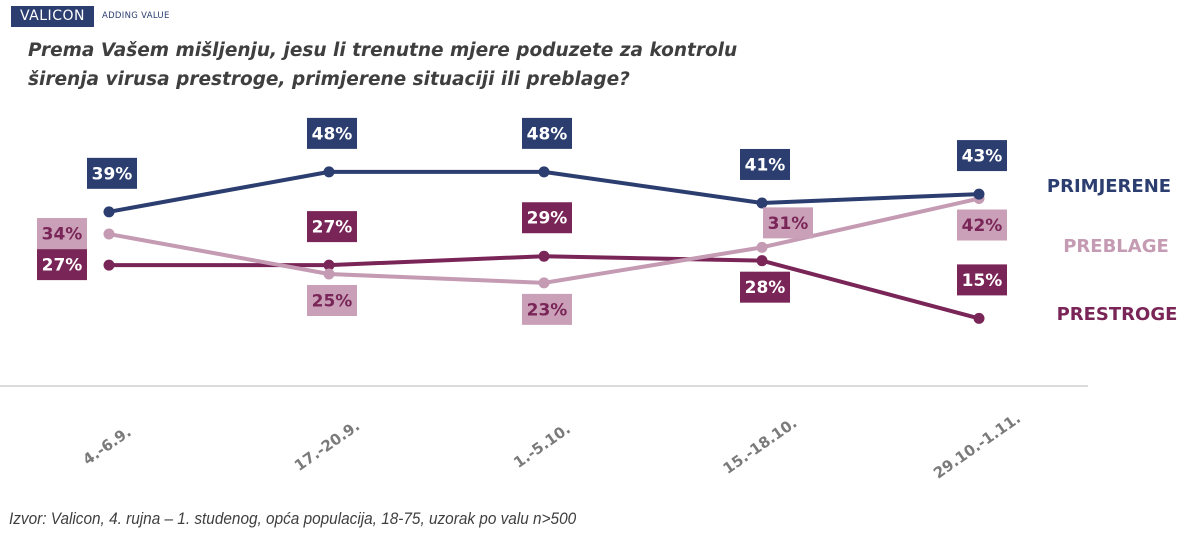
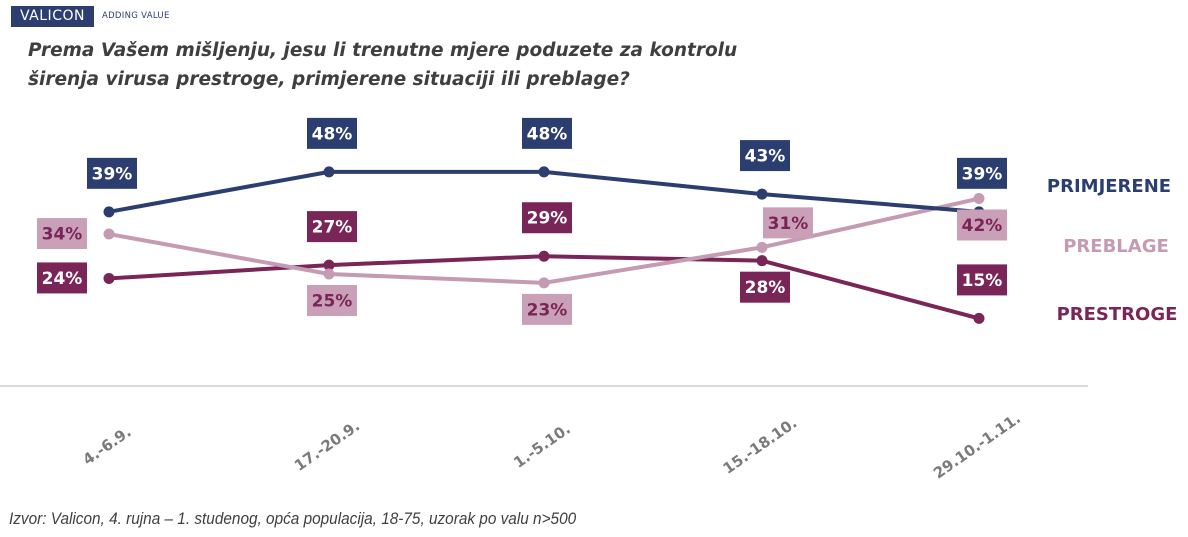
PRESTROGE/4.-6.9.: 27% -> 24%
PRIMJERENE/15.-18.10.: 41% -> 43%
PRIMJERENE/29.10.-1.11.: 43% -> 39%
